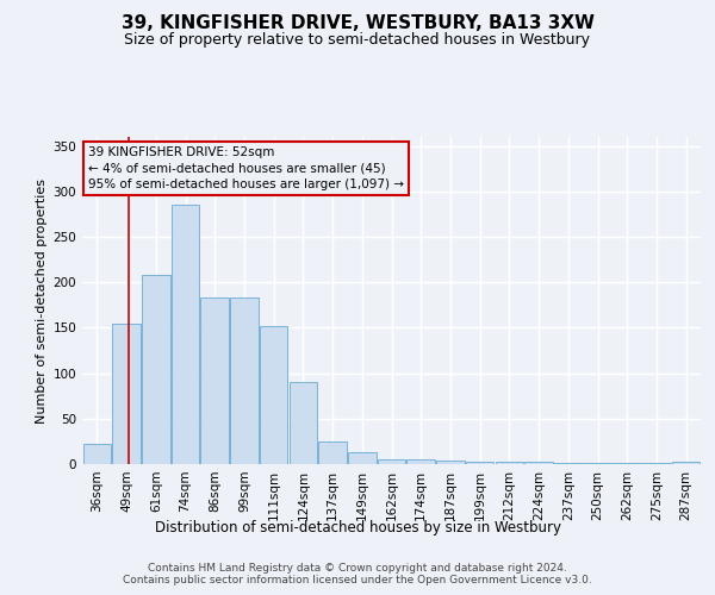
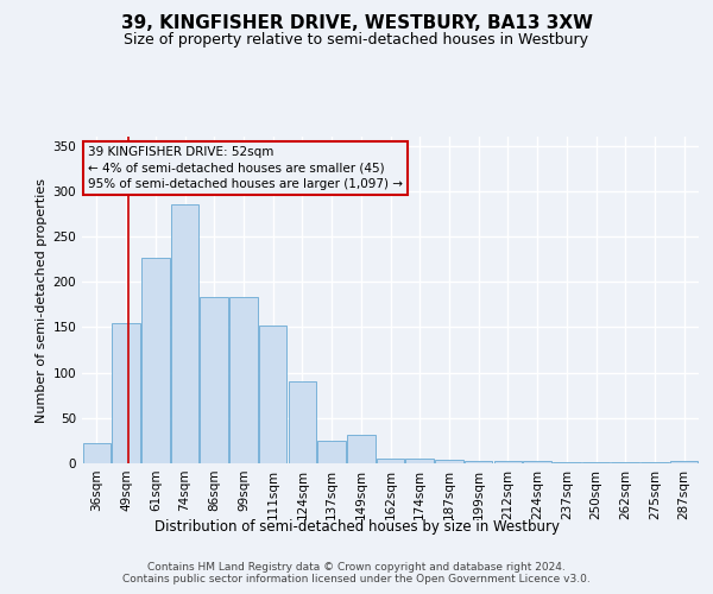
61sqm: 208 -> 226
149sqm: 13 -> 32
